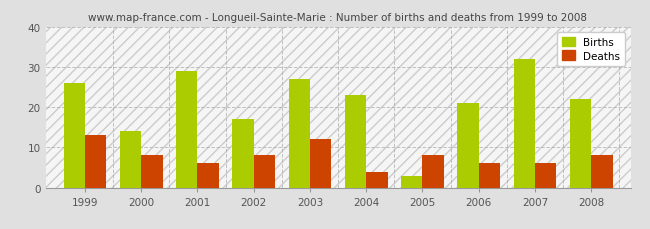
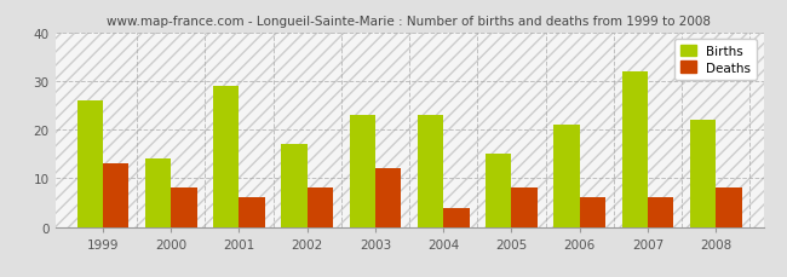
Births/2003: 27 -> 23
Births/2005: 3 -> 15
